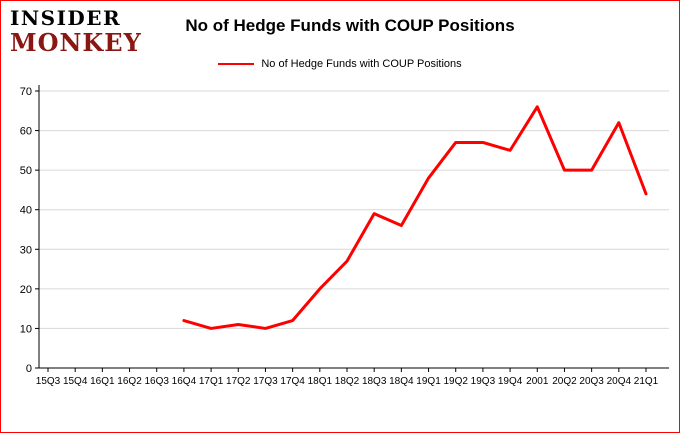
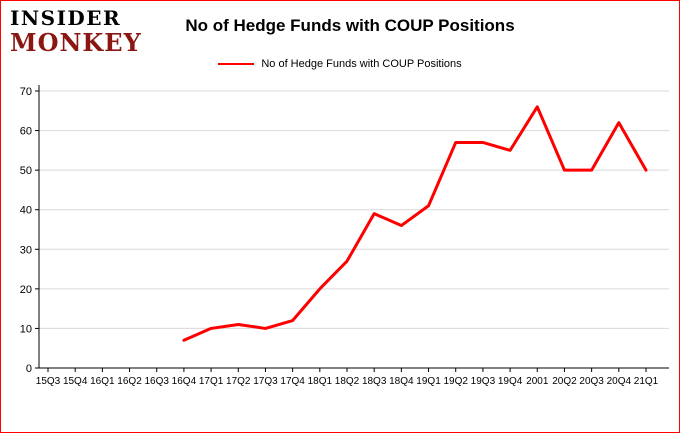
16Q4: 12 -> 7
19Q1: 48 -> 41
21Q1: 44 -> 50
